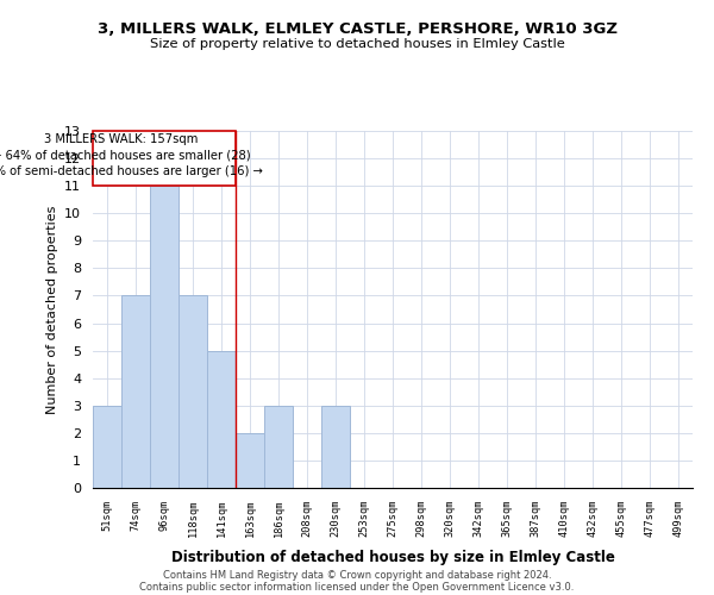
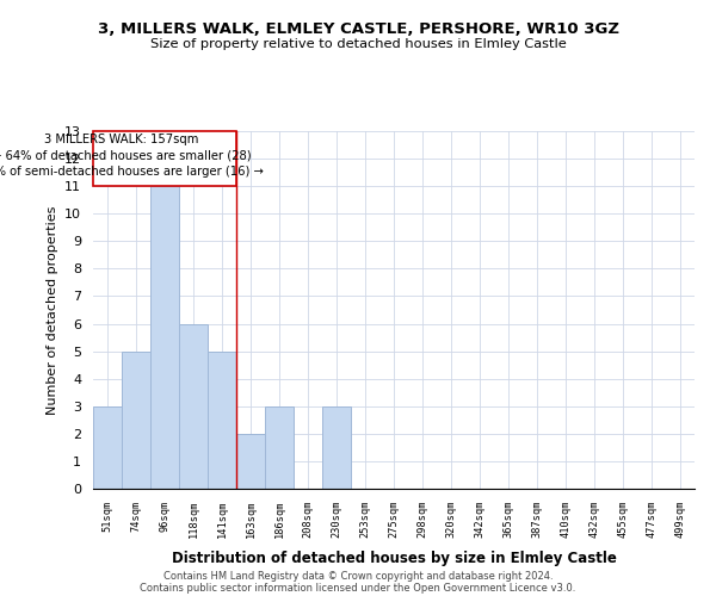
74sqm: 7 -> 5
118sqm: 7 -> 6
